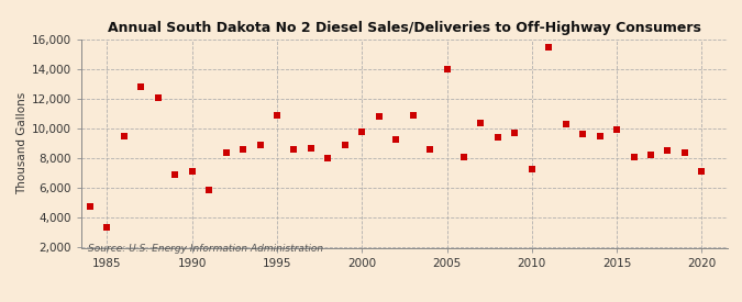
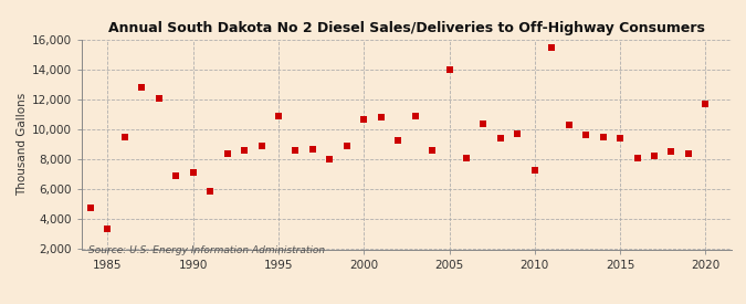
2000: 9,800 -> 10,700
2015: 9,900 -> 9,400
2020: 7,100 -> 11,700
